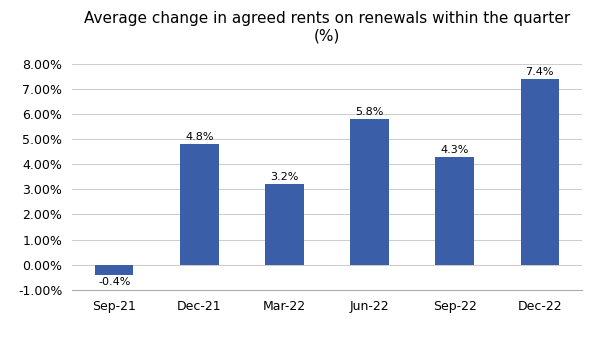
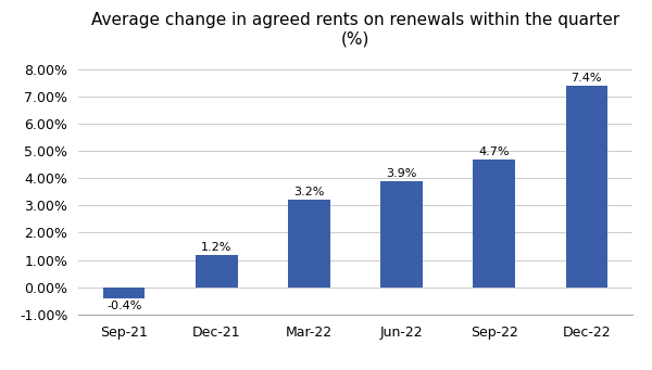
Dec-21: 4.8% -> 1.2%
Jun-22: 5.8% -> 3.9%
Sep-22: 4.3% -> 4.7%
